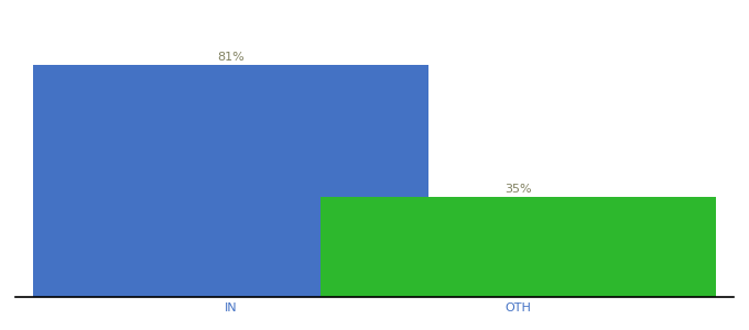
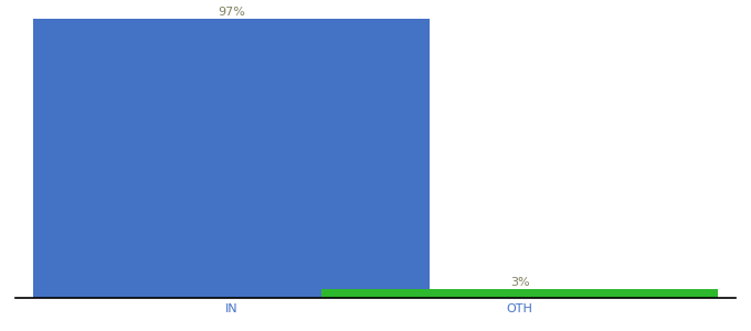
IN: 81% -> 97%
OTH: 35% -> 3%
